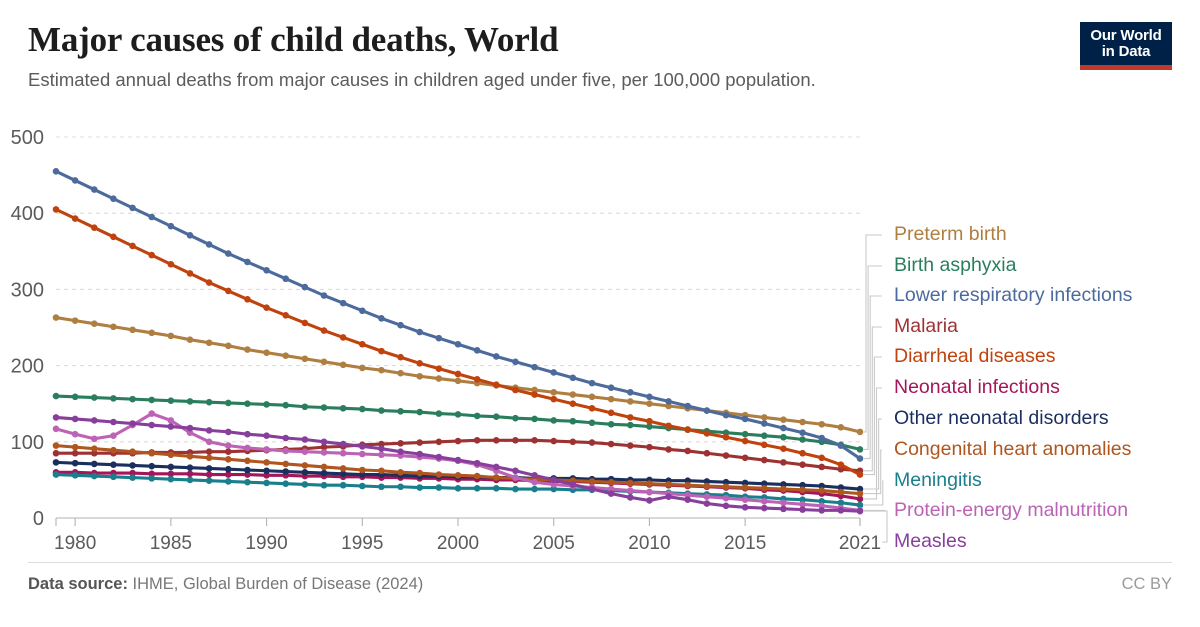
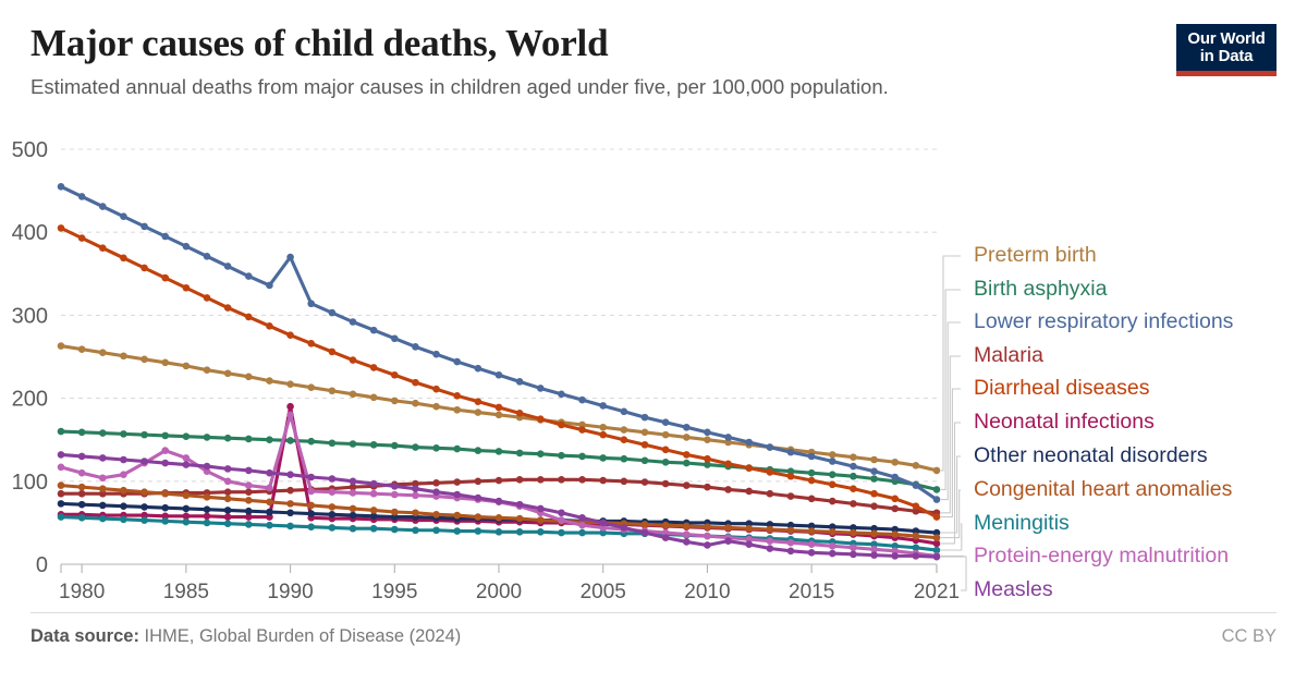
Lower respiratory infections/1990: 320 -> 370
Neonatal infections/1990: 60 -> 190
Protein-energy malnutrition/1990: 90 -> 180
